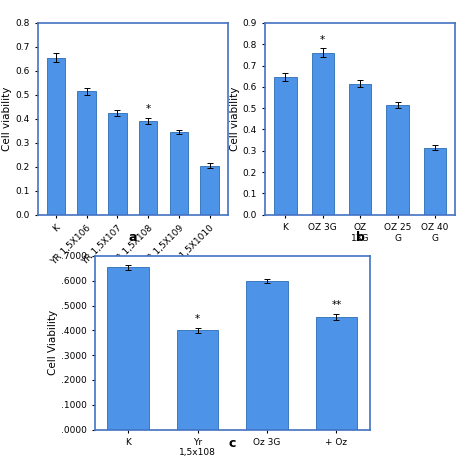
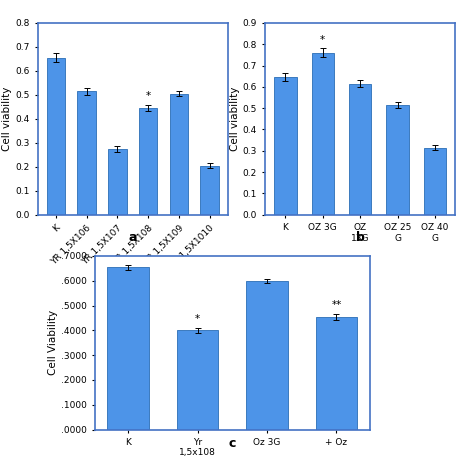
YR 1,5X107: 0.425 -> 0.275
YR 1,5X108: 0.390 -> 0.445
YR 1,5X109: 0.345 -> 0.505
